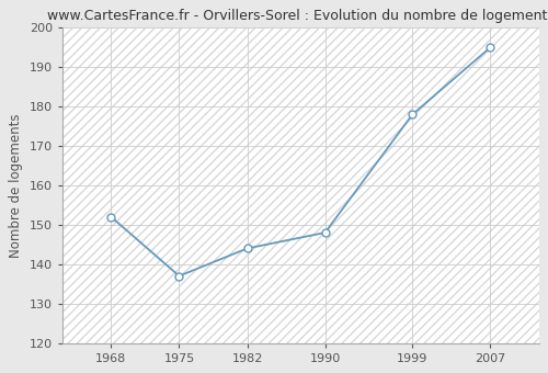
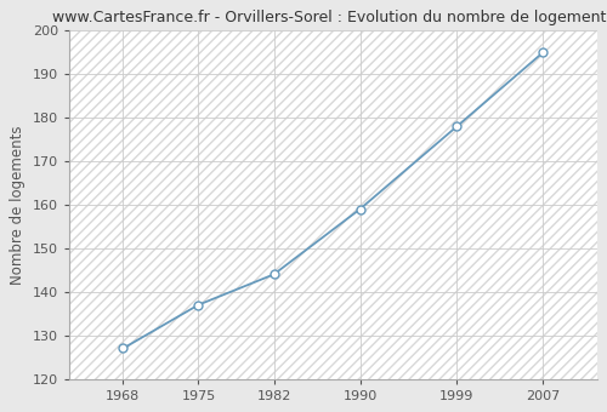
1968: 152 -> 127
1990: 148 -> 159
